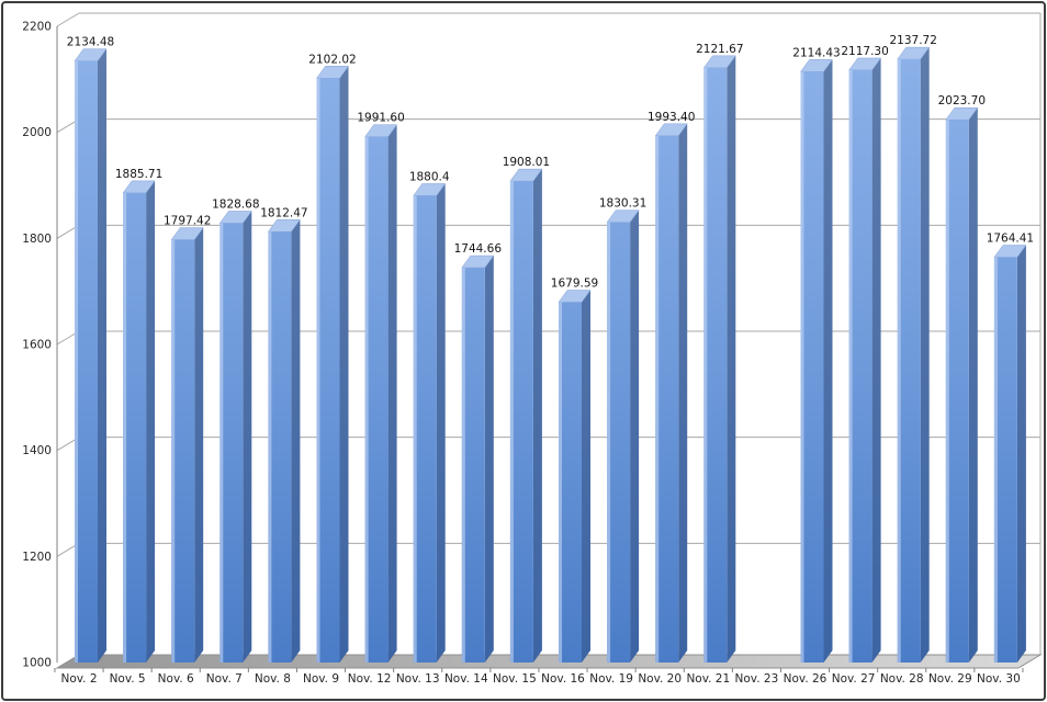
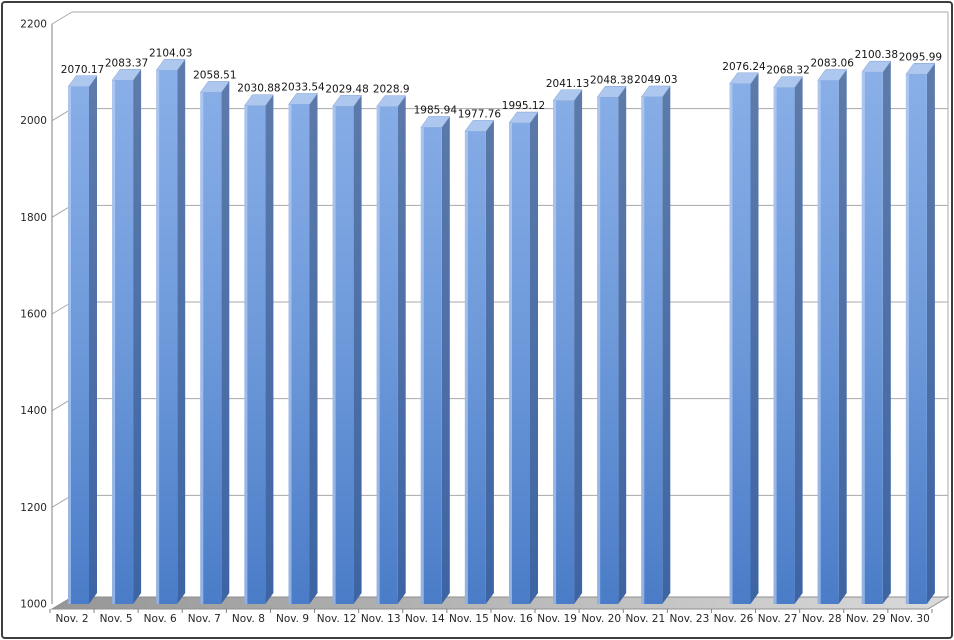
Nov. 2: 2134.48 -> 2070.17
Nov. 5: 1885.71 -> 2083.37
Nov. 6: 1797.42 -> 2104.03
Nov. 7: 1828.68 -> 2058.51
Nov. 8: 1812.47 -> 2030.88
Nov. 9: 2102.02 -> 2033.54
Nov. 12: 1991.60 -> 2029.48
Nov. 13: 1880.4 -> 2028.9
Nov. 14: 1744.66 -> 1985.94
Nov. 15: 1908.01 -> 1977.76
Nov. 16: 1679.59 -> 1995.12
Nov. 19: 1830.31 -> 2041.13
Nov. 20: 1993.40 -> 2048.38
Nov. 21: 2121.67 -> 2049.03
Nov. 26: 2114.43 -> 2076.24
Nov. 27: 2117.30 -> 2068.32
Nov. 28: 2137.72 -> 2083.06
Nov. 29: 2023.70 -> 2100.38
Nov. 30: 1764.41 -> 2095.99
